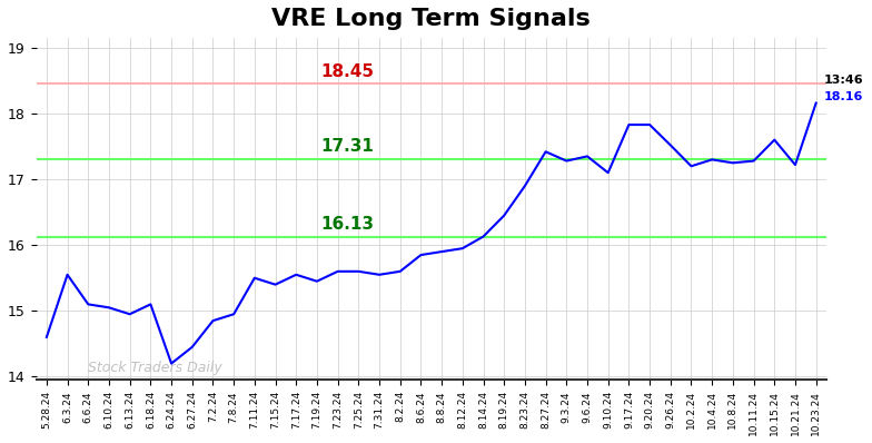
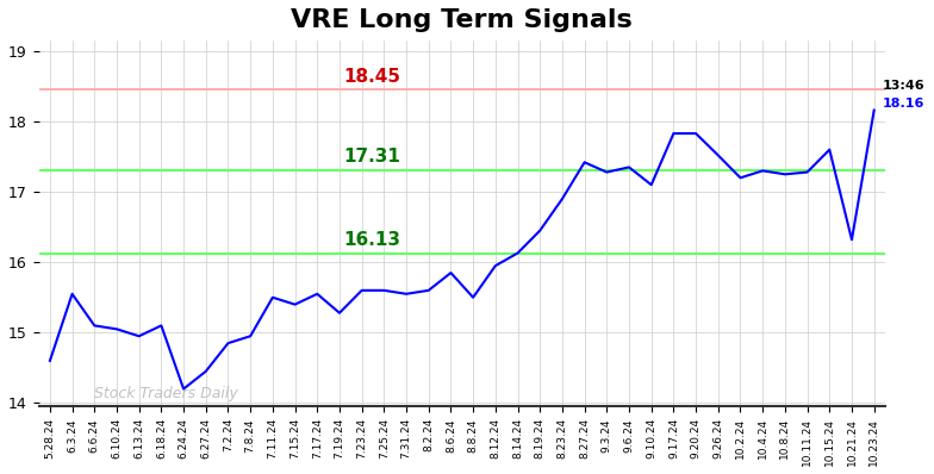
7.19.24: 15.45 -> 15.28
8.8.24: 15.90 -> 15.50
10.21.24: 17.22 -> 16.32
